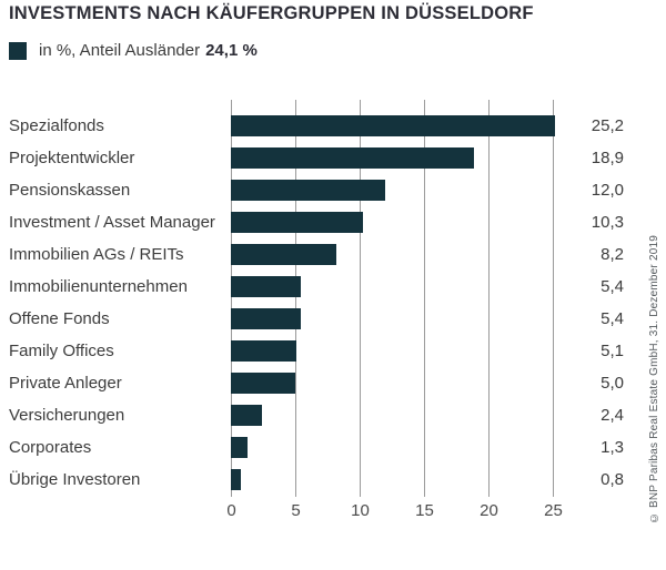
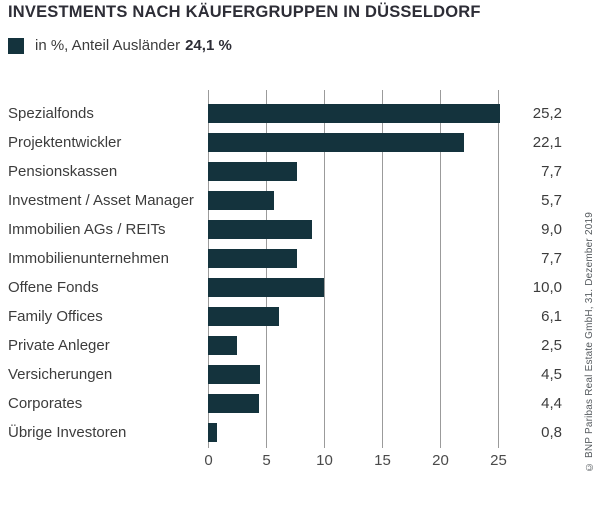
Projektentwickler: 18,9 -> 22,1
Pensionskassen: 12,0 -> 7,7
Investment / Asset Manager: 10,3 -> 5,7
Immobilien AGs / REITs: 8,2 -> 9,0
Immobilienunternehmen: 5,4 -> 7,7
Offene Fonds: 5,4 -> 10,0
Family Offices: 5,1 -> 6,1
Private Anleger: 5,0 -> 2,5
Versicherungen: 2,4 -> 4,5
Corporates: 1,3 -> 4,4
